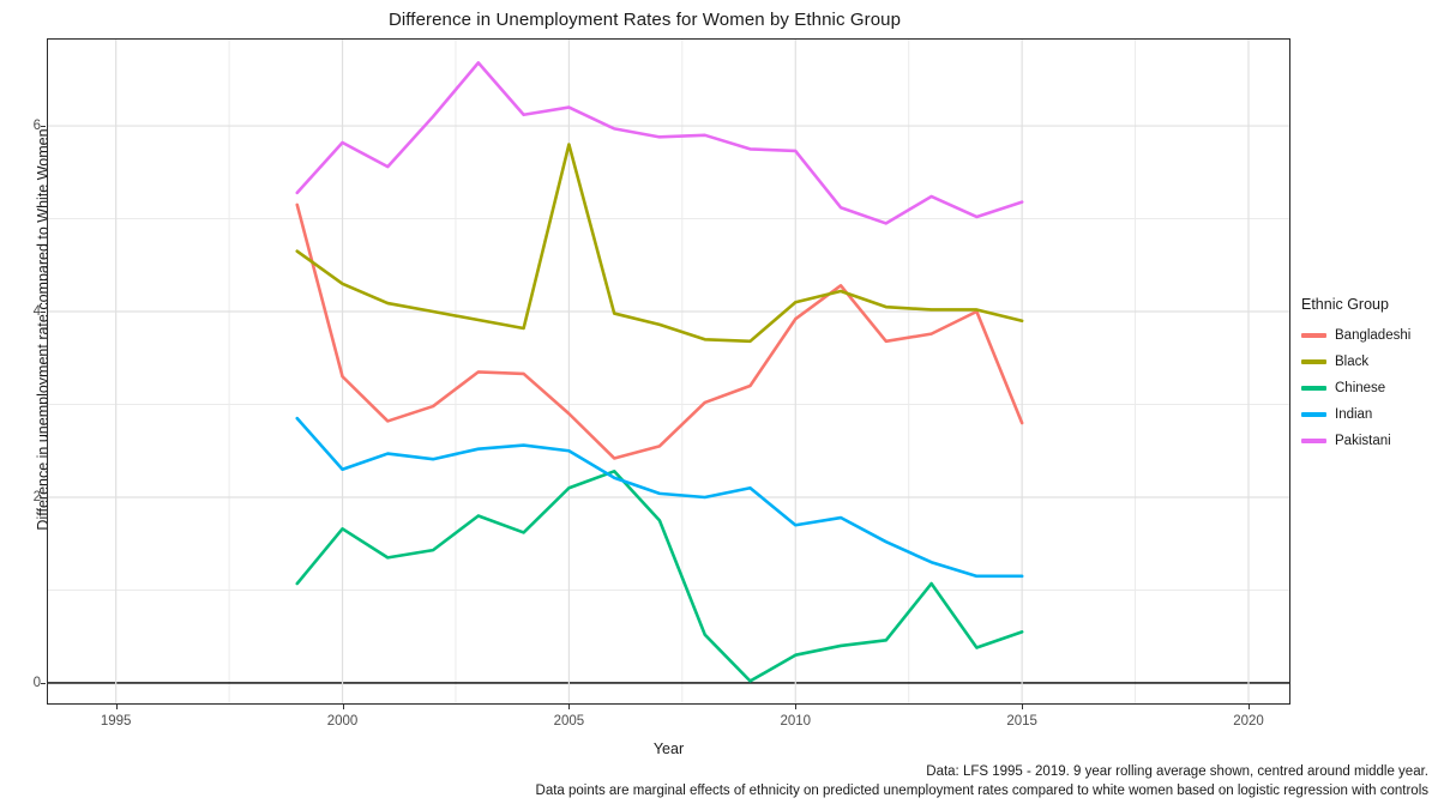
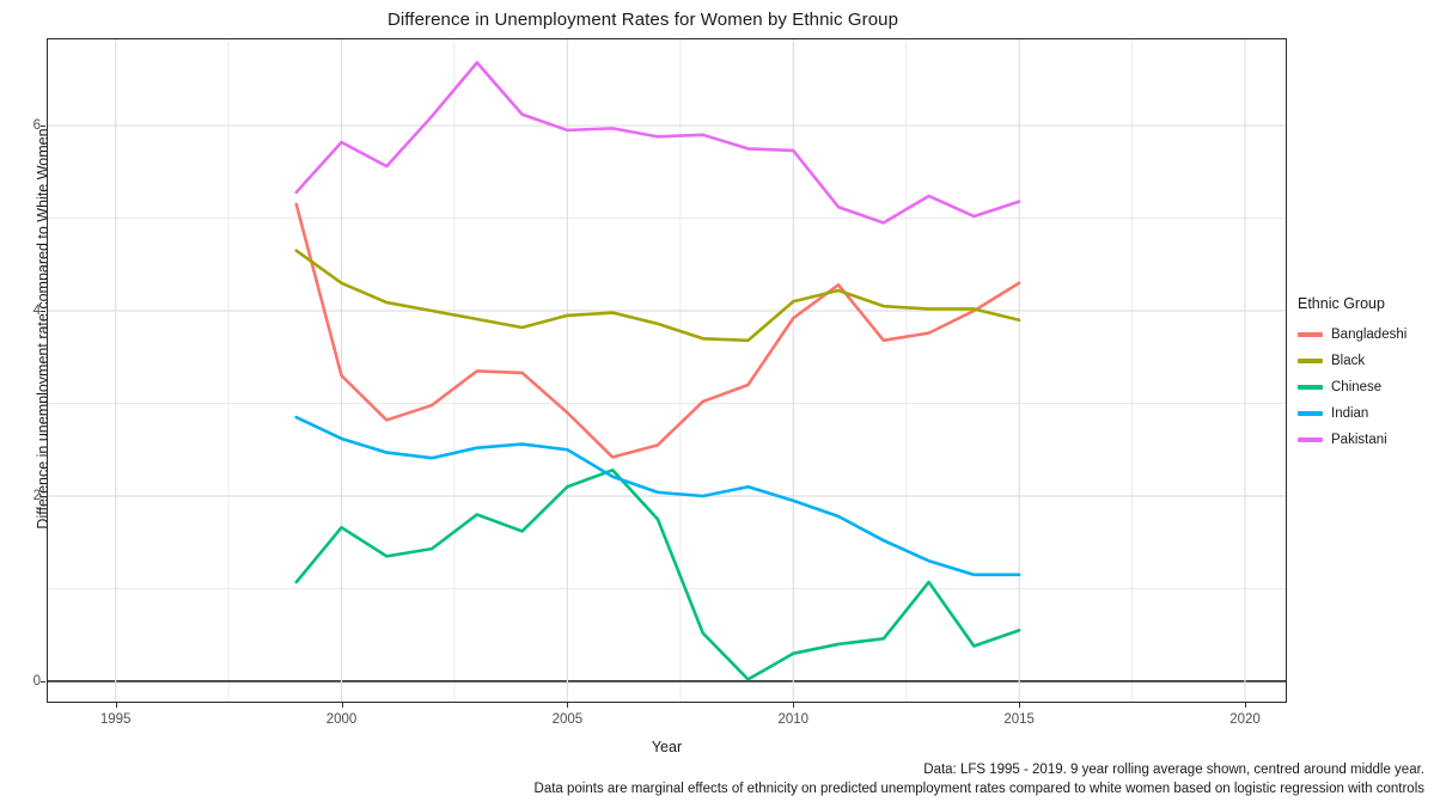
Indian/2000: 2.3 -> 2.6
Black/2005: 5.8 -> 4.0
Pakistani/2005: 6.2 -> 6.0
Indian/2010: 1.7 -> 1.9
Bangladeshi/2015: 2.8 -> 4.3
